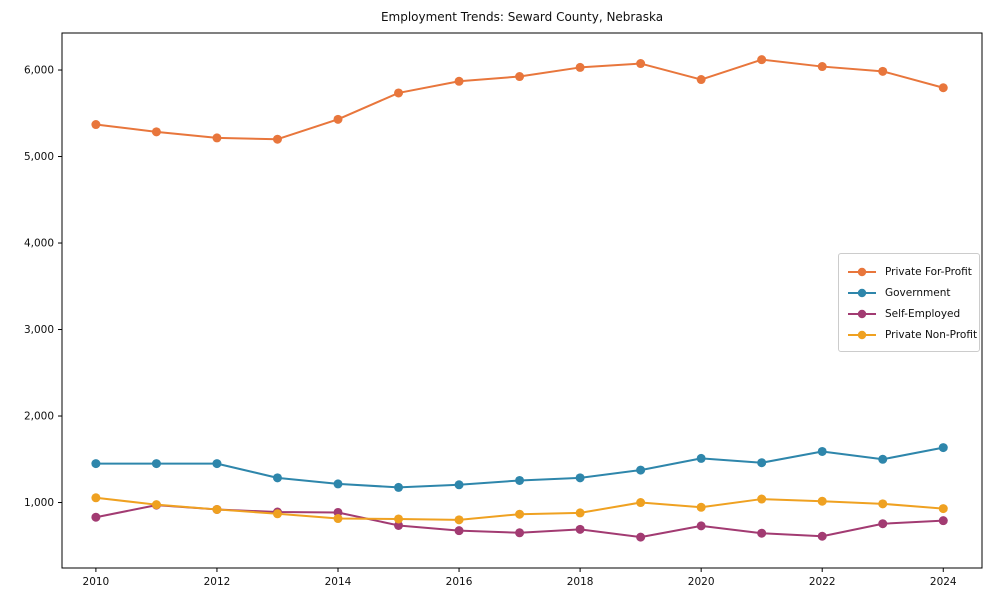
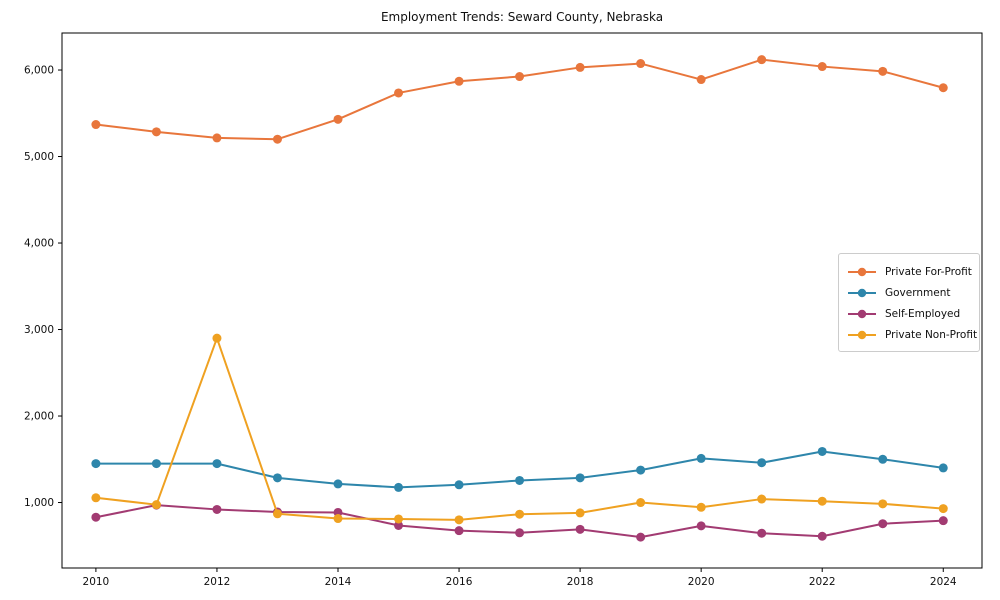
Private Non-Profit/2012: 900 -> 2900
Government/2024: 1600 -> 1400
